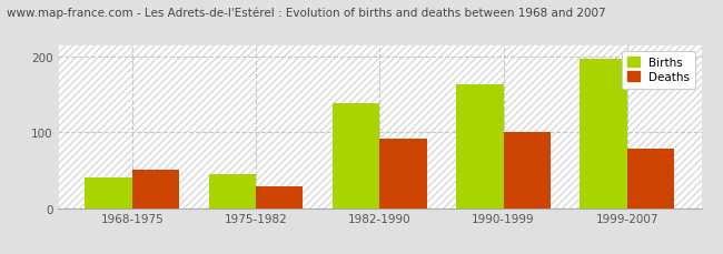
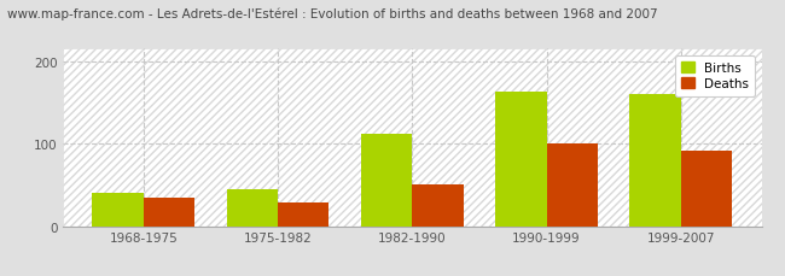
Deaths/1968-1975: 50 -> 35
Births/1982-1990: 138 -> 112
Deaths/1982-1990: 92 -> 50
Births/1999-2007: 196 -> 160
Deaths/1999-2007: 78 -> 92
